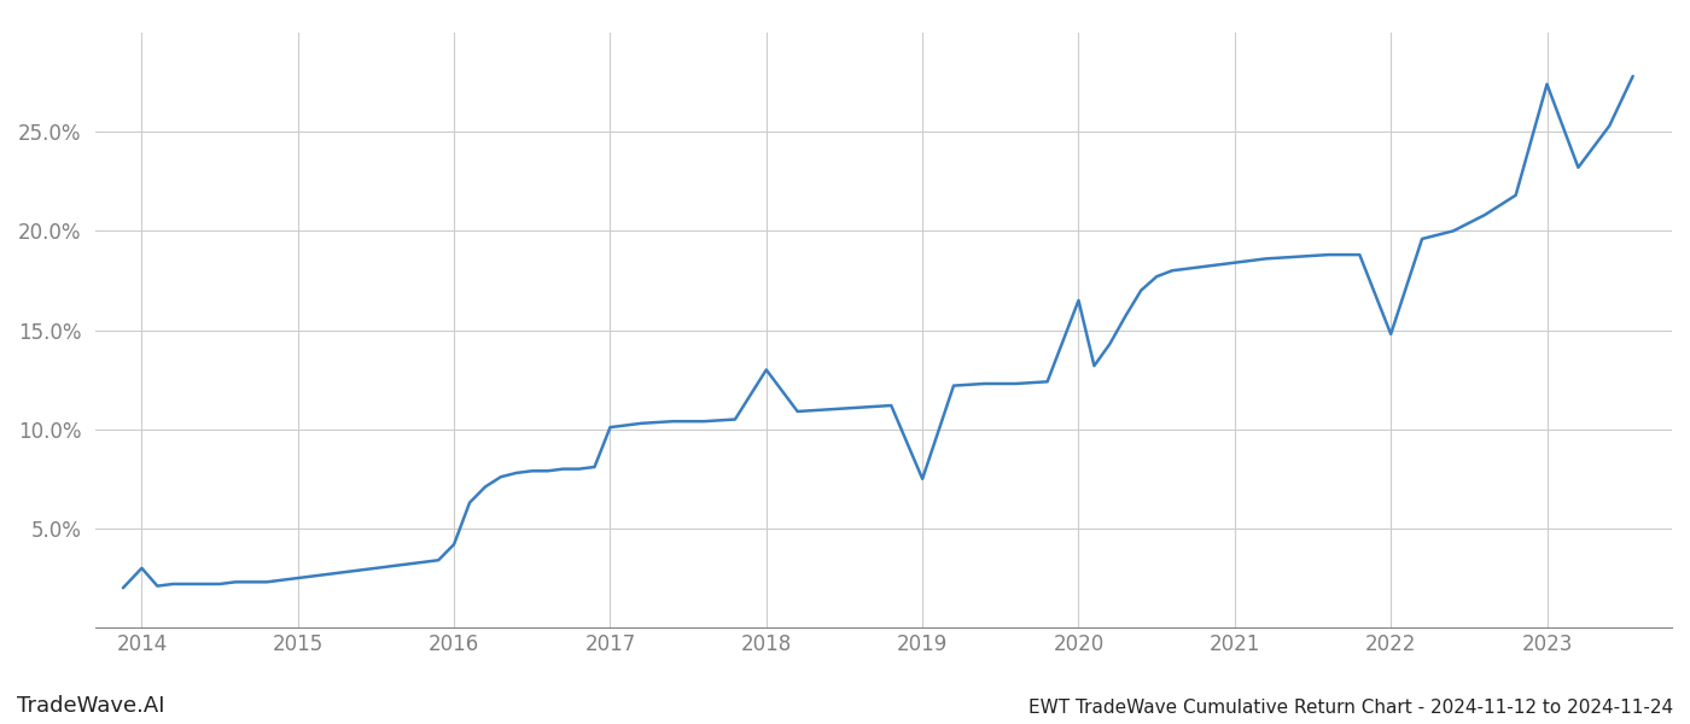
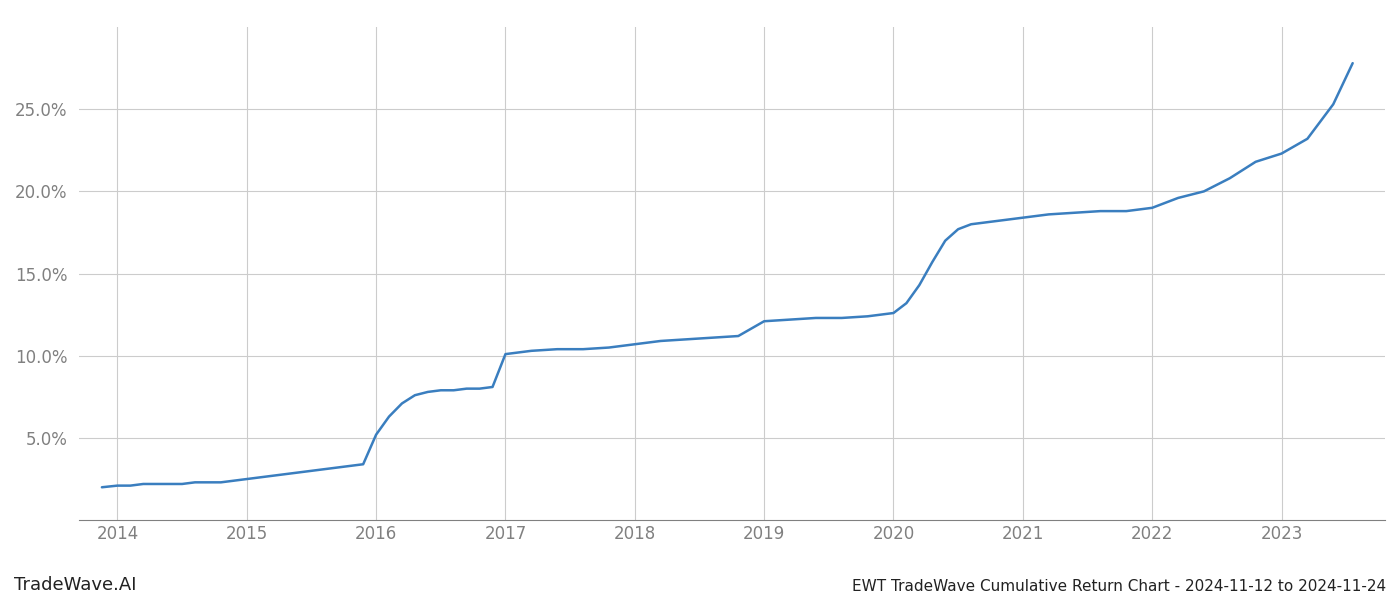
2014: 3.0% -> 2.1%
2016: 4.2% -> 5.2%
2018: 13.0% -> 10.7%
2019: 7.5% -> 12.1%
2020: 16.5% -> 12.6%
2022: 14.8% -> 19.0%
2023: 27.4% -> 22.3%
